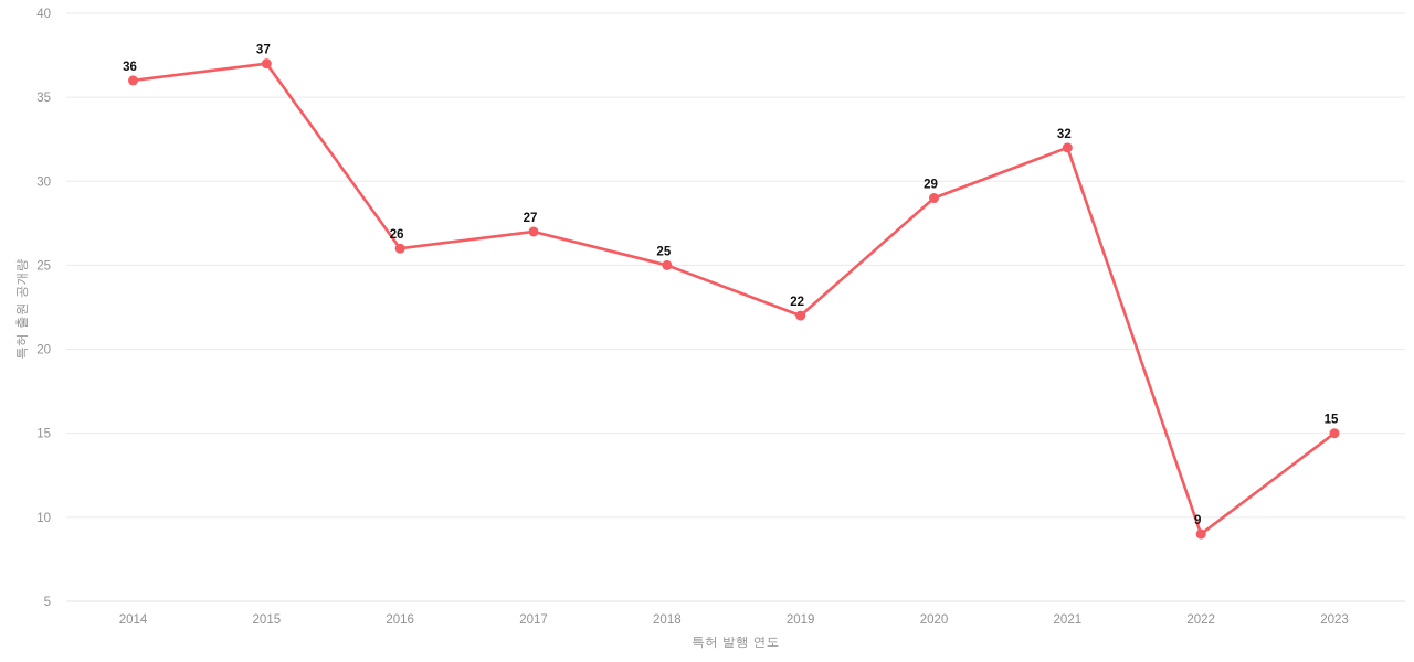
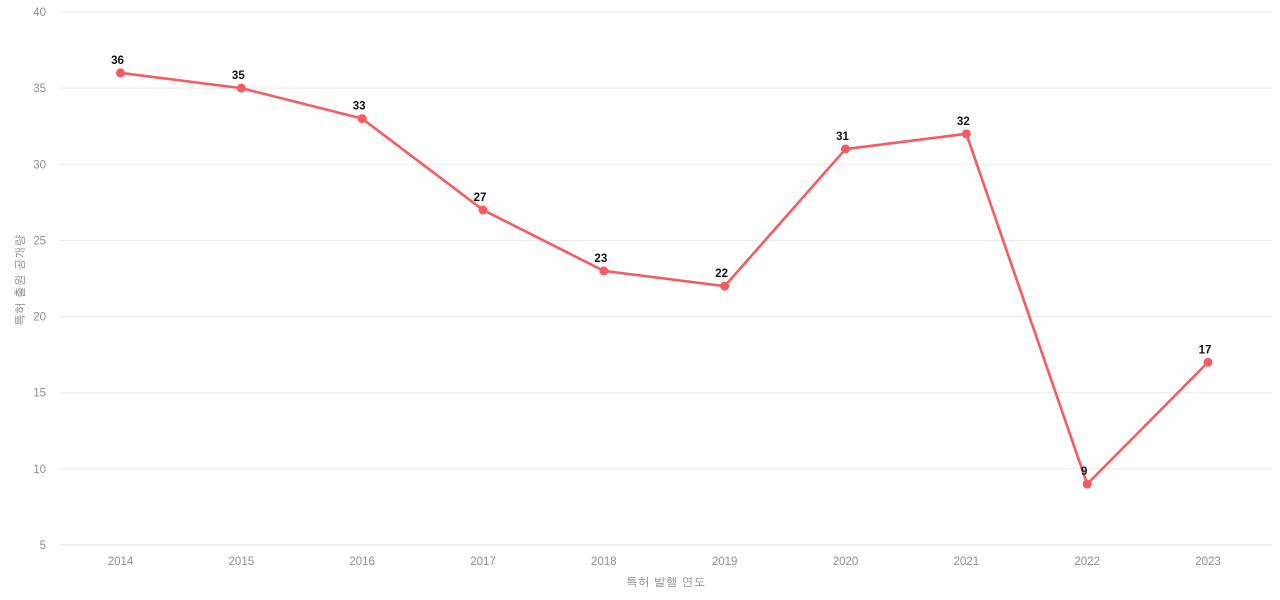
2015: 37 -> 35
2016: 26 -> 33
2018: 25 -> 23
2020: 29 -> 31
2023: 15 -> 17
